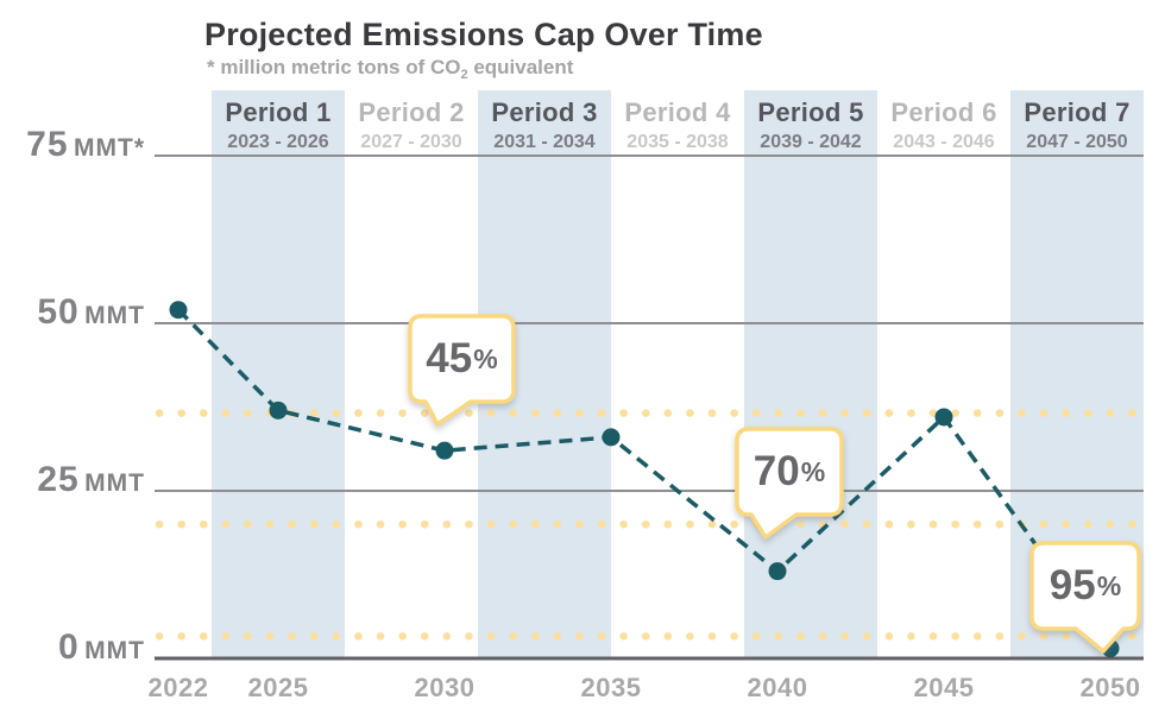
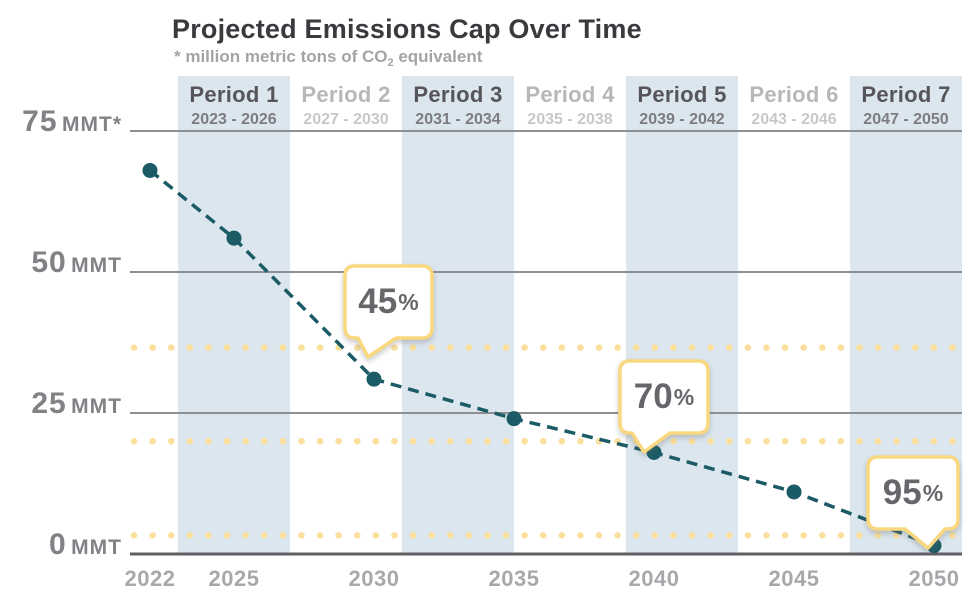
2022: 52 -> 68
2025: 37 -> 56
2035: 33 -> 24
2040: 13 -> 18
2045: 36 -> 11
